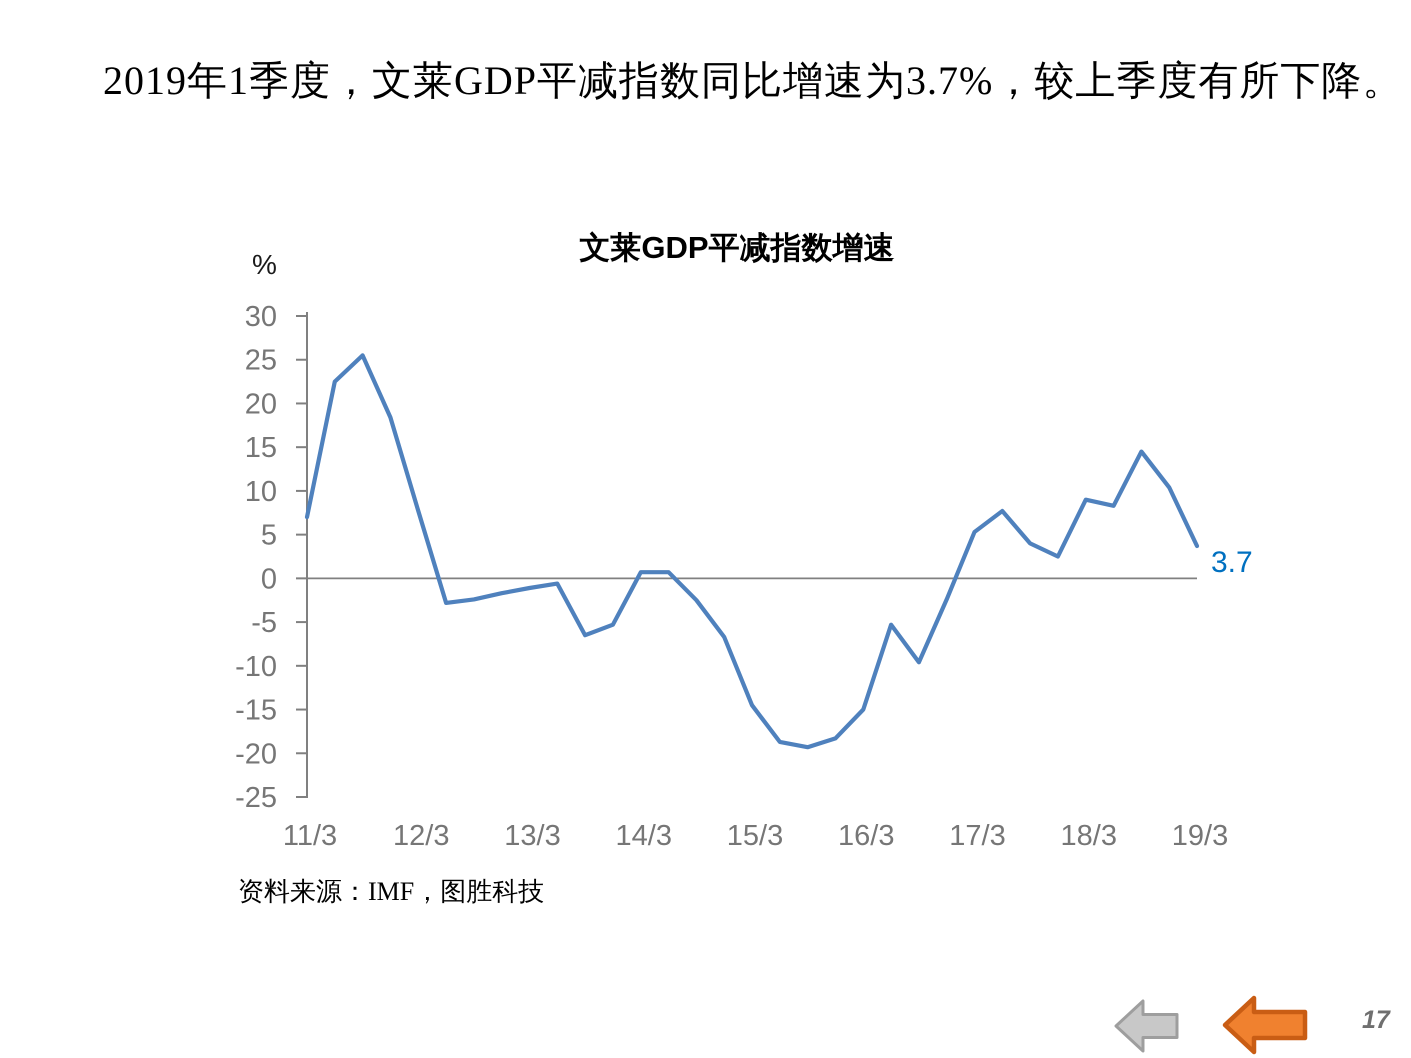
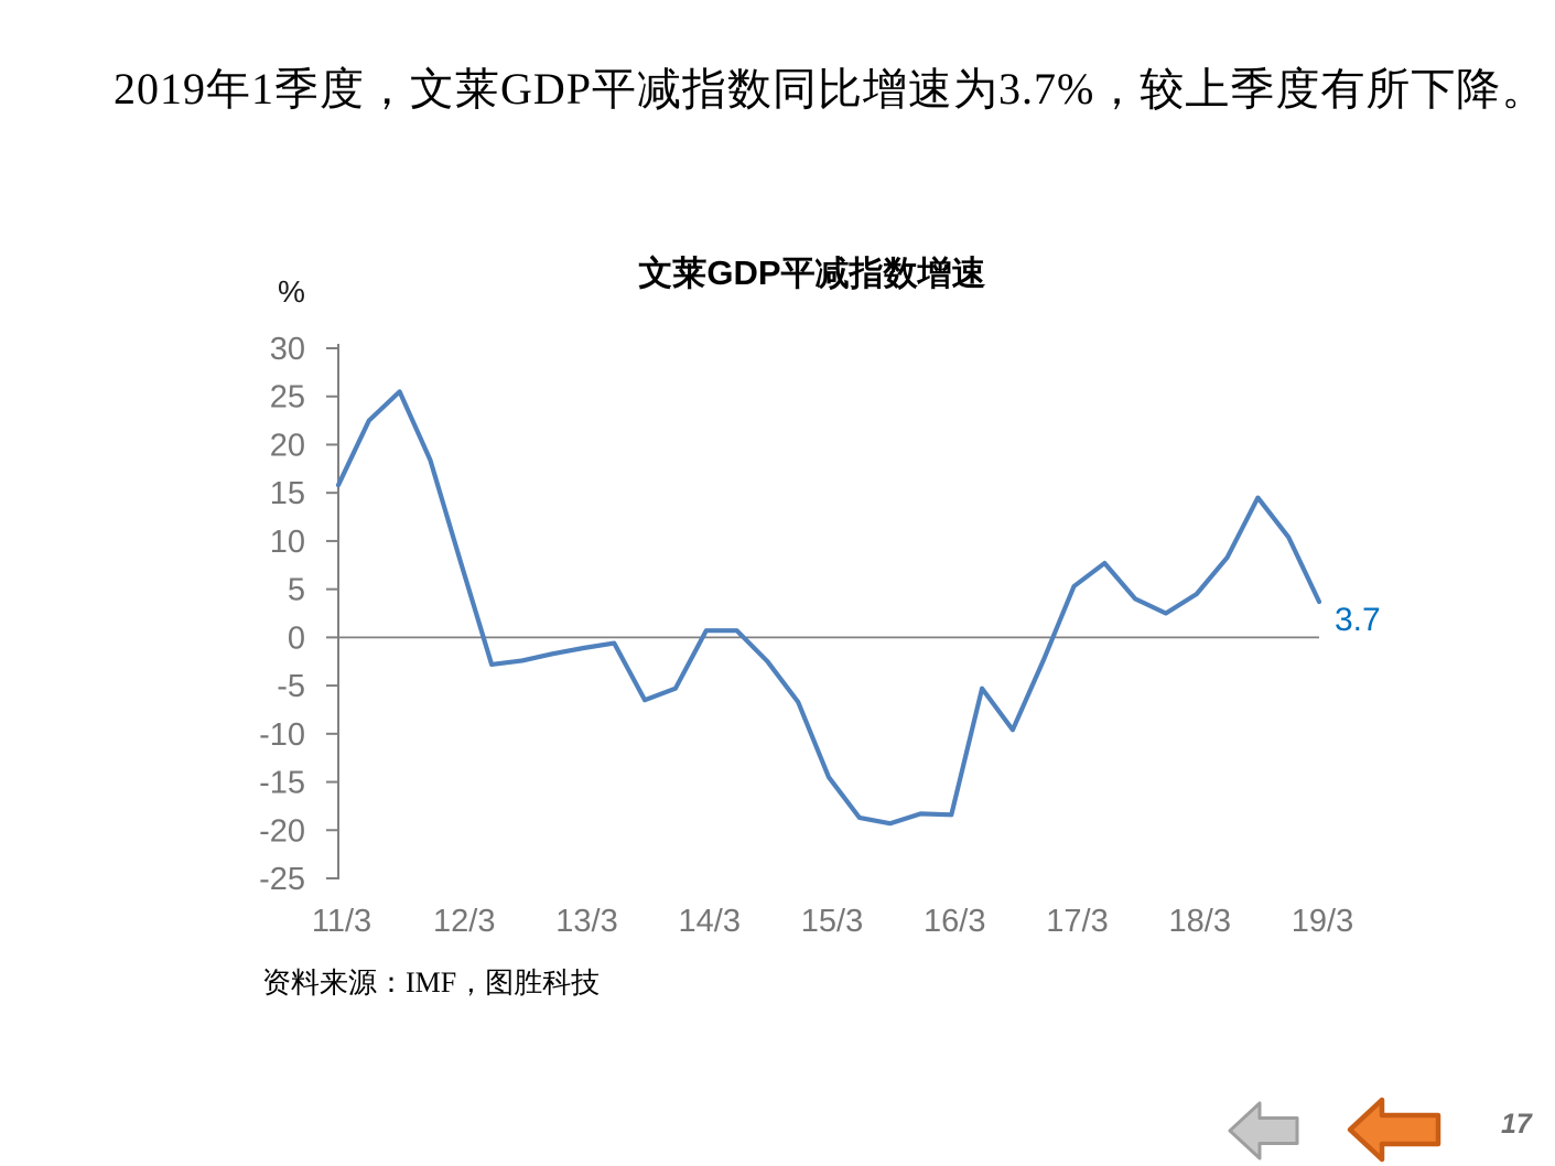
11/3: 7 -> 16
16/3: -15 -> -18
18/3: 9 -> 4
